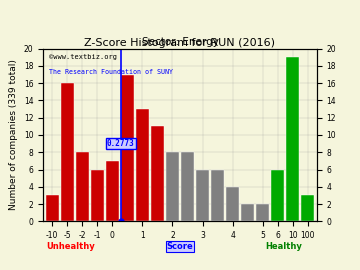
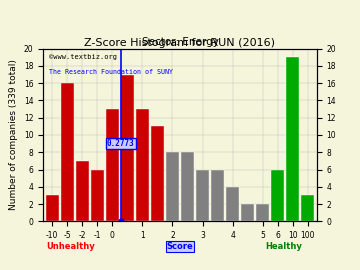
-2: 8 -> 7
0: 7 -> 13
